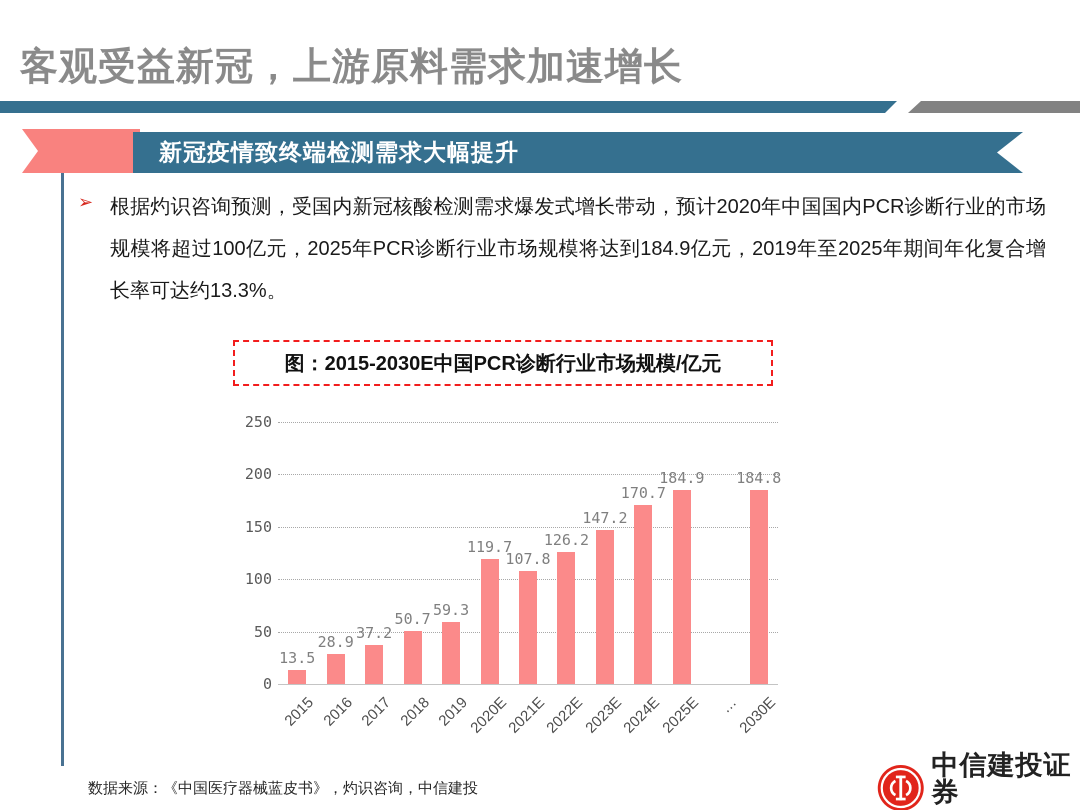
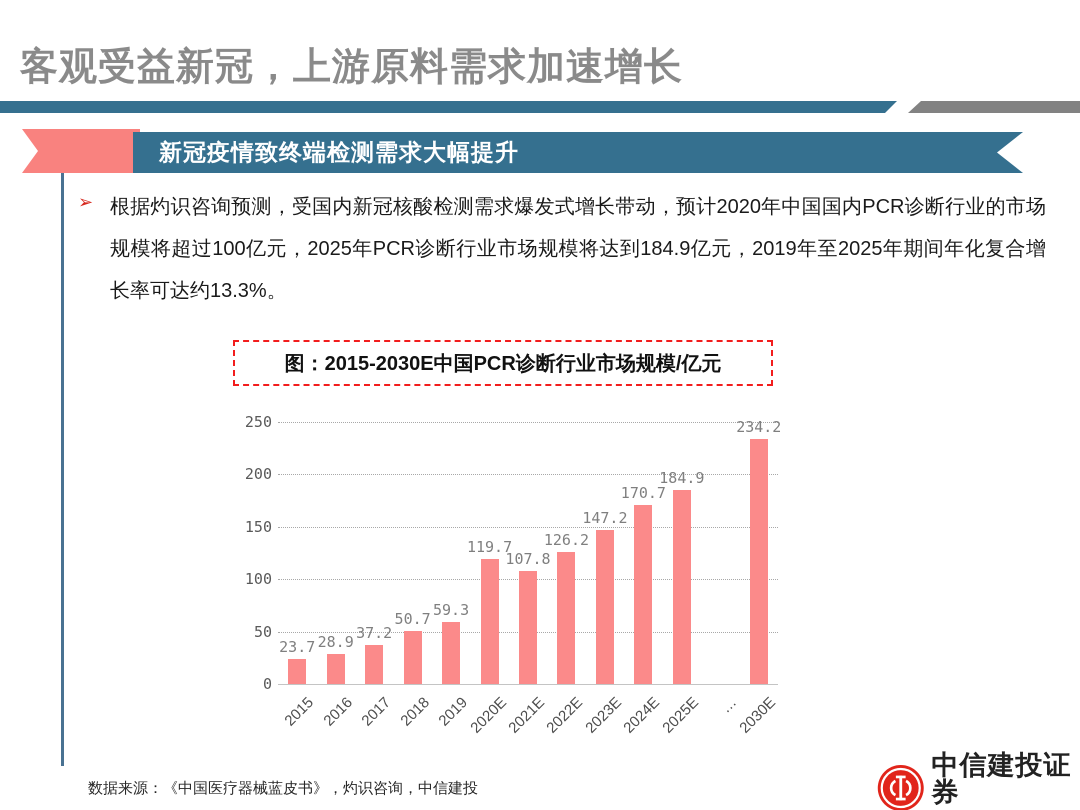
2015: 13.5 -> 23.7
2030E: 184.8 -> 234.2
